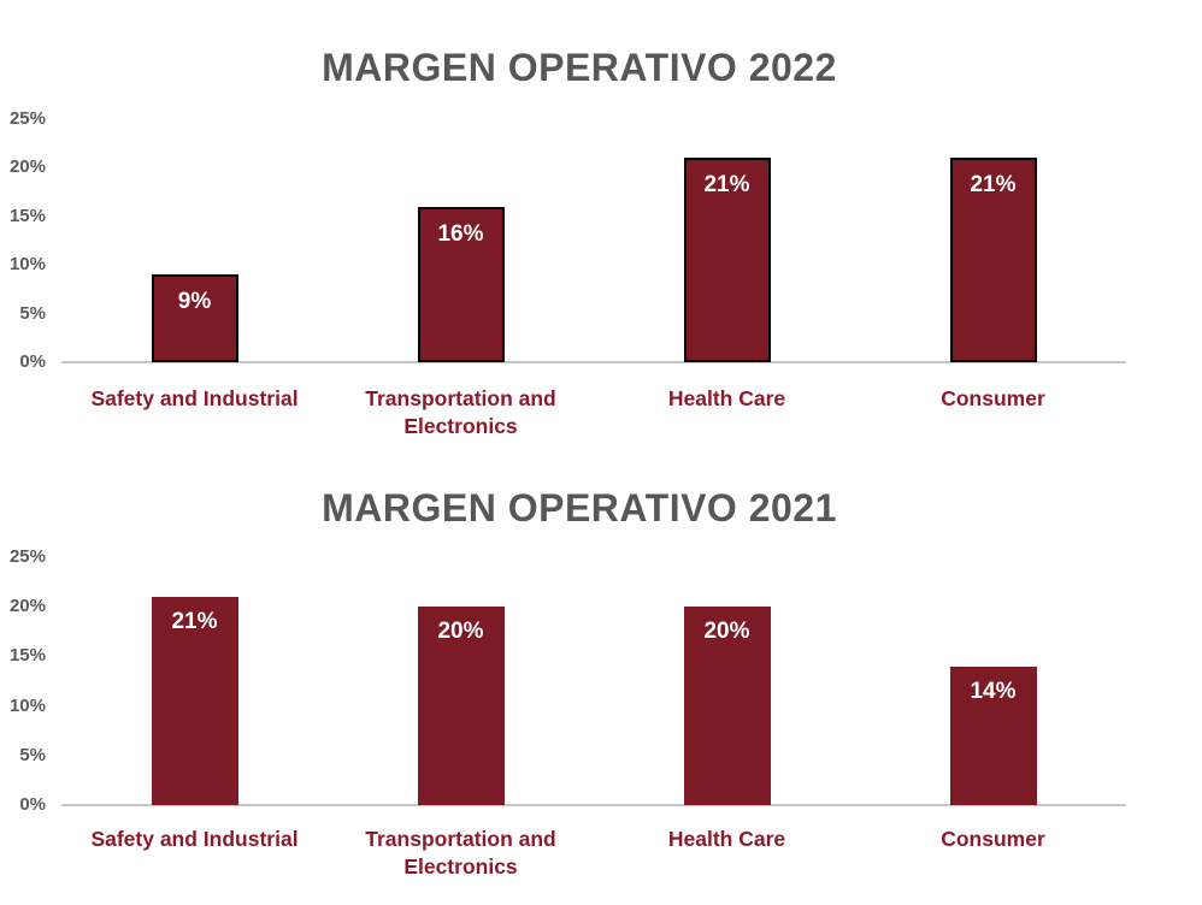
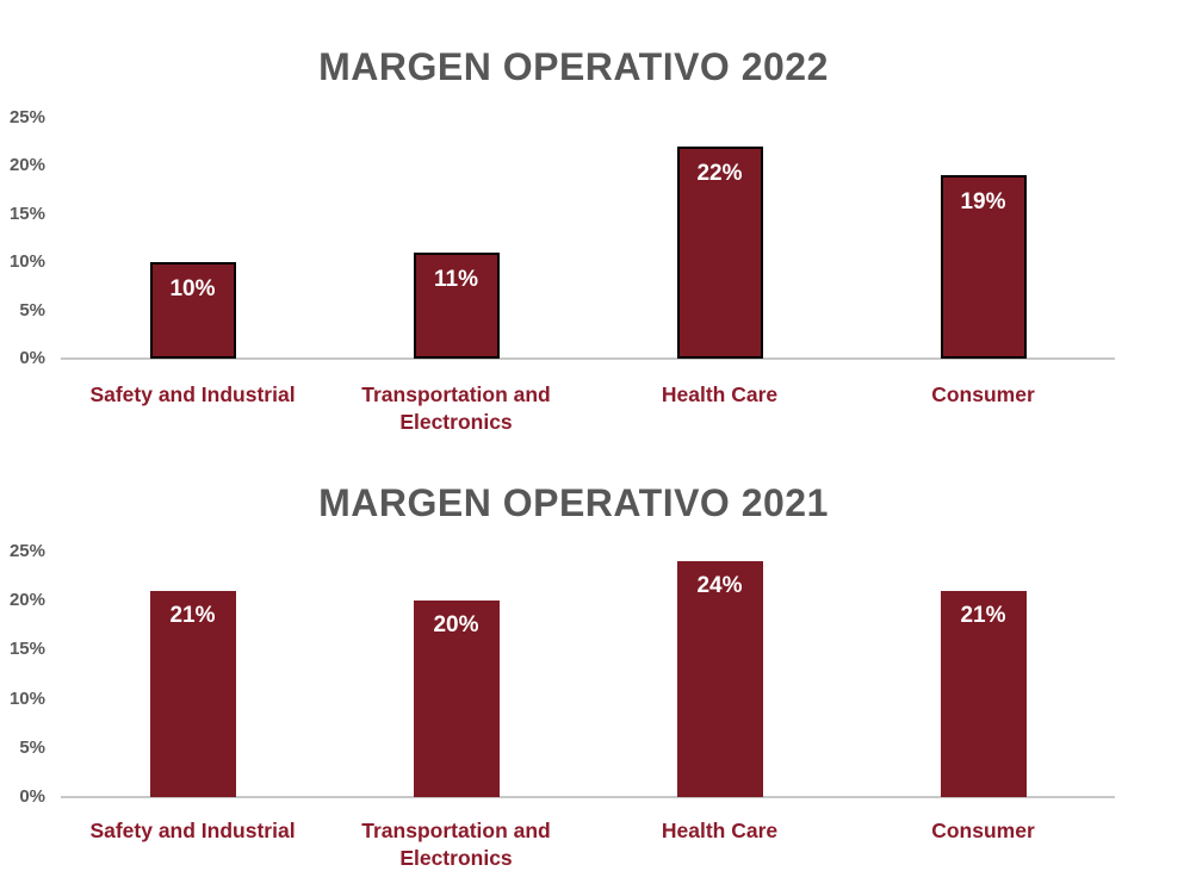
MARGEN OPERATIVO 2022/Safety and Industrial: 9% -> 10%
MARGEN OPERATIVO 2022/Transportation and Electronics: 16% -> 11%
MARGEN OPERATIVO 2022/Health Care: 21% -> 22%
MARGEN OPERATIVO 2022/Consumer: 21% -> 19%
MARGEN OPERATIVO 2021/Health Care: 20% -> 24%
MARGEN OPERATIVO 2021/Consumer: 14% -> 21%
